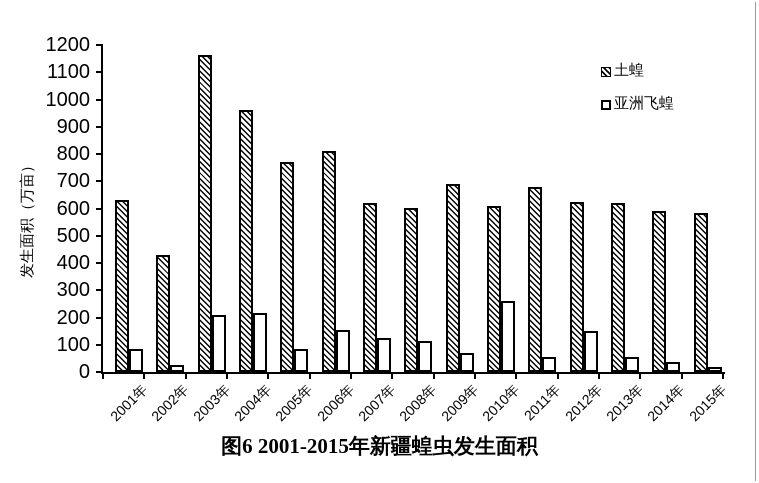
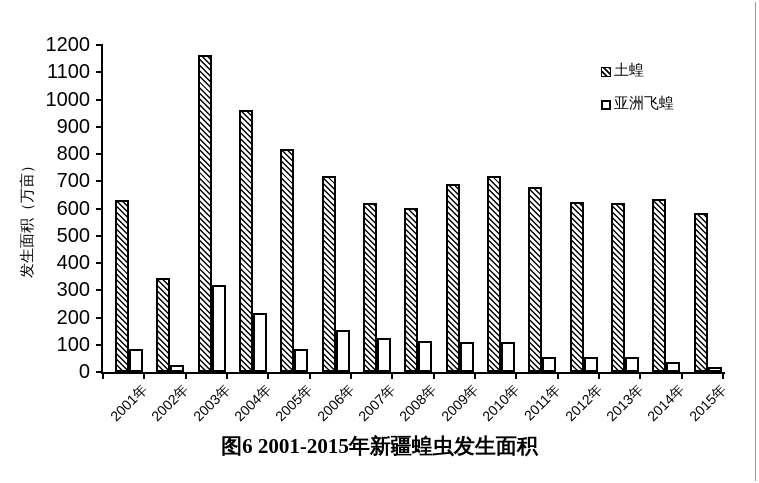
土蝗/2002年: 430 -> 340
亚洲飞蝗/2003年: 210 -> 320
土蝗/2005年: 770 -> 820
土蝗/2006年: 810 -> 720
亚洲飞蝗/2009年: 70 -> 110
土蝗/2010年: 610 -> 720
亚洲飞蝗/2010年: 260 -> 110
亚洲飞蝗/2012年: 150 -> 60
土蝗/2014年: 590 -> 640
